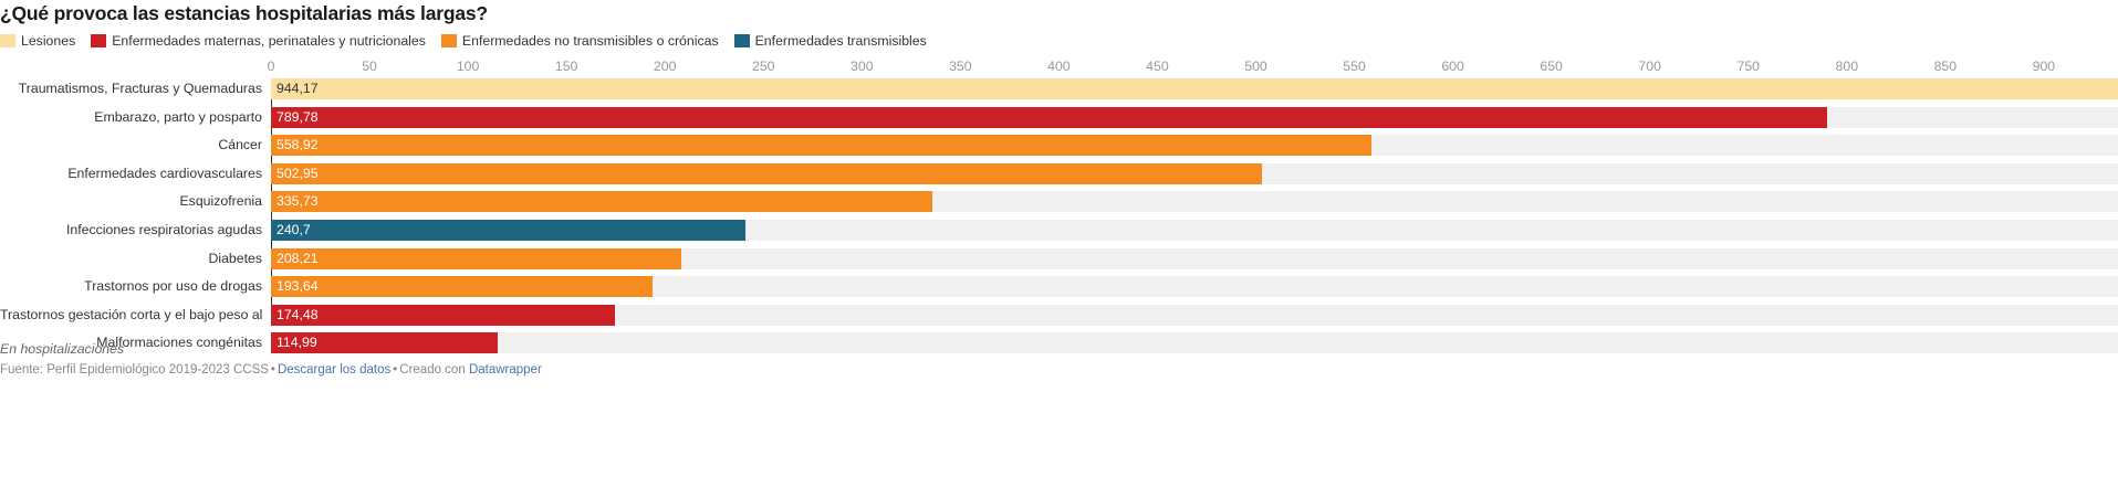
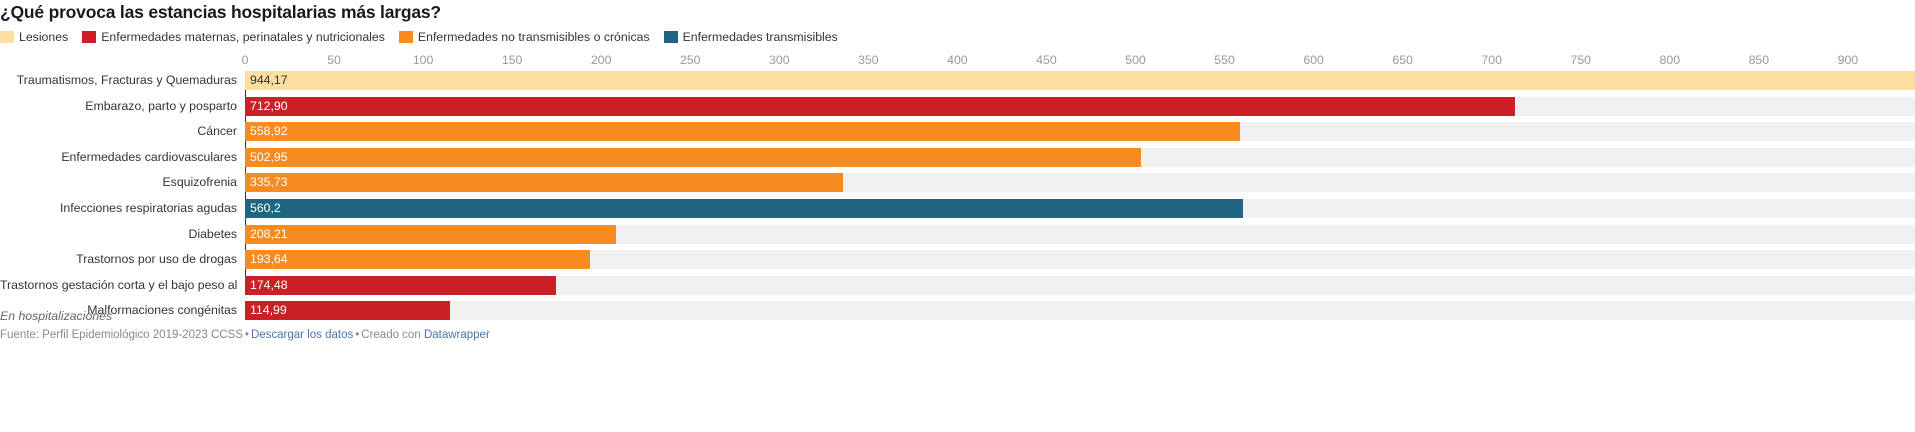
Embarazo, parto y posparto: 789,78 -> 712,90
Infecciones respiratorias agudas: 240,7 -> 560,2
